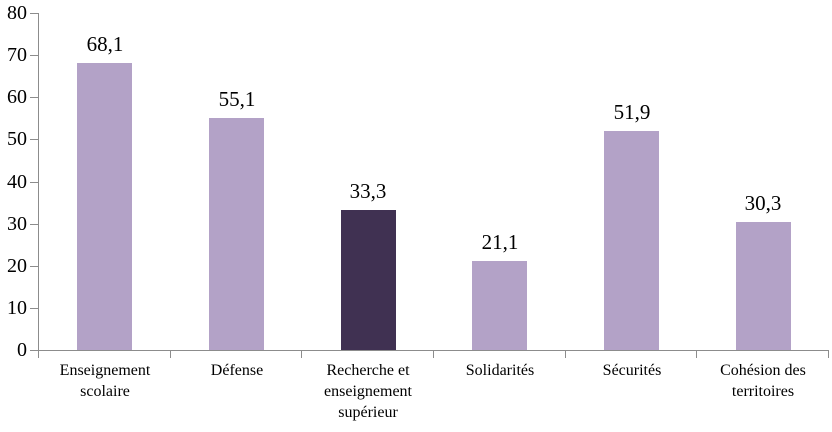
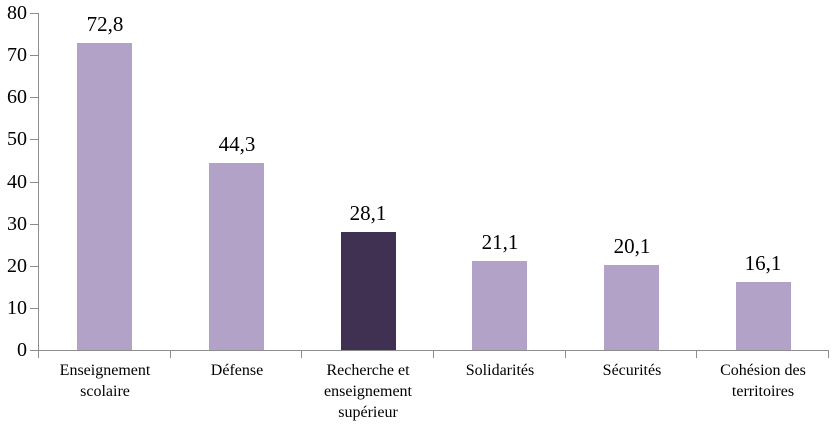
Enseignement scolaire: 68,1 -> 72,8
Défense: 55,1 -> 44,3
Recherche et enseignement supérieur: 33,3 -> 28,1
Sécurités: 51,9 -> 20,1
Cohésion des territoires: 30,3 -> 16,1
